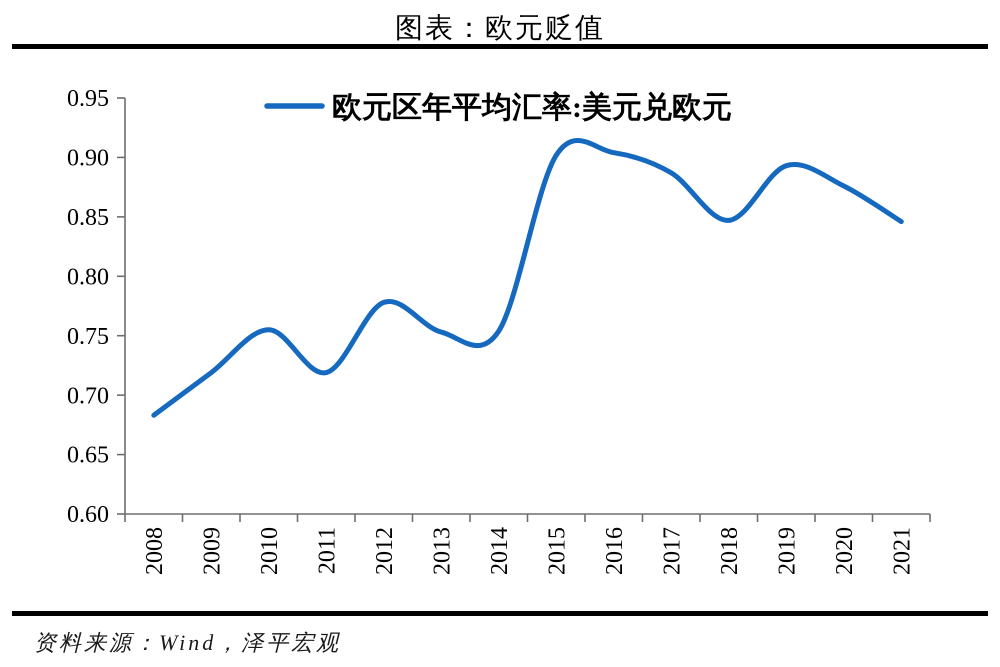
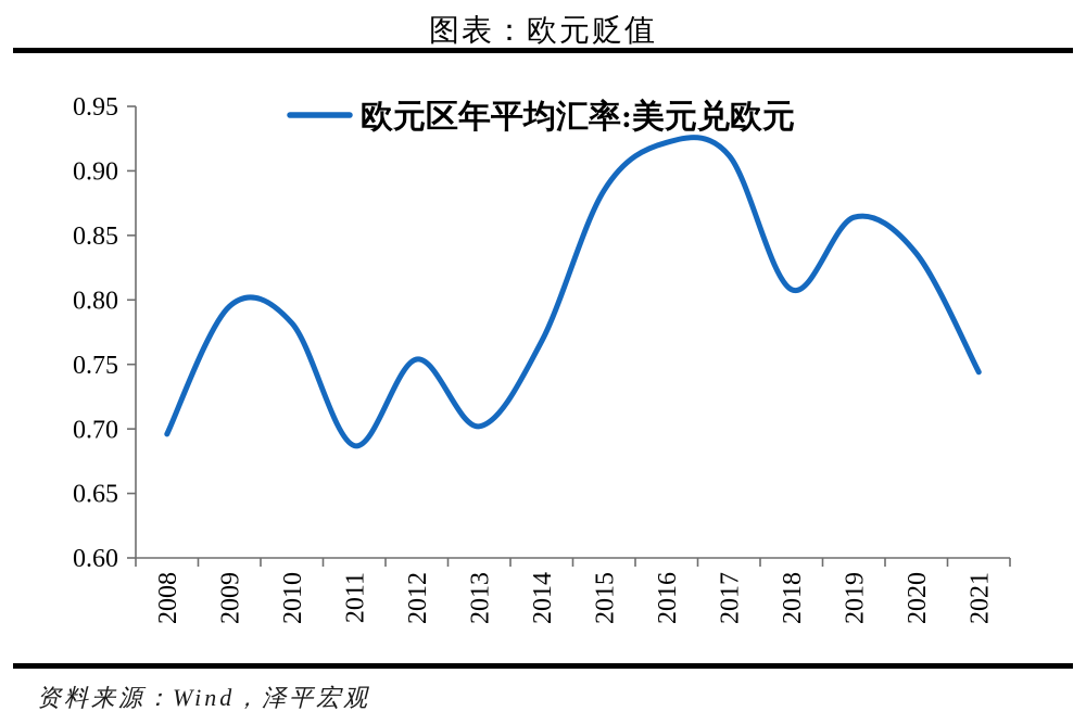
2008: 0.683 -> 0.696
2009: 0.719 -> 0.795
2010: 0.755 -> 0.782
2011: 0.719 -> 0.687
2012: 0.778 -> 0.754
2013: 0.753 -> 0.702
2014: 0.754 -> 0.768
2015: 0.902 -> 0.885
2016: 0.904 -> 0.922
2017: 0.887 -> 0.912
2018: 0.847 -> 0.808
2019: 0.893 -> 0.864
2020: 0.876 -> 0.836
2021: 0.846 -> 0.744
